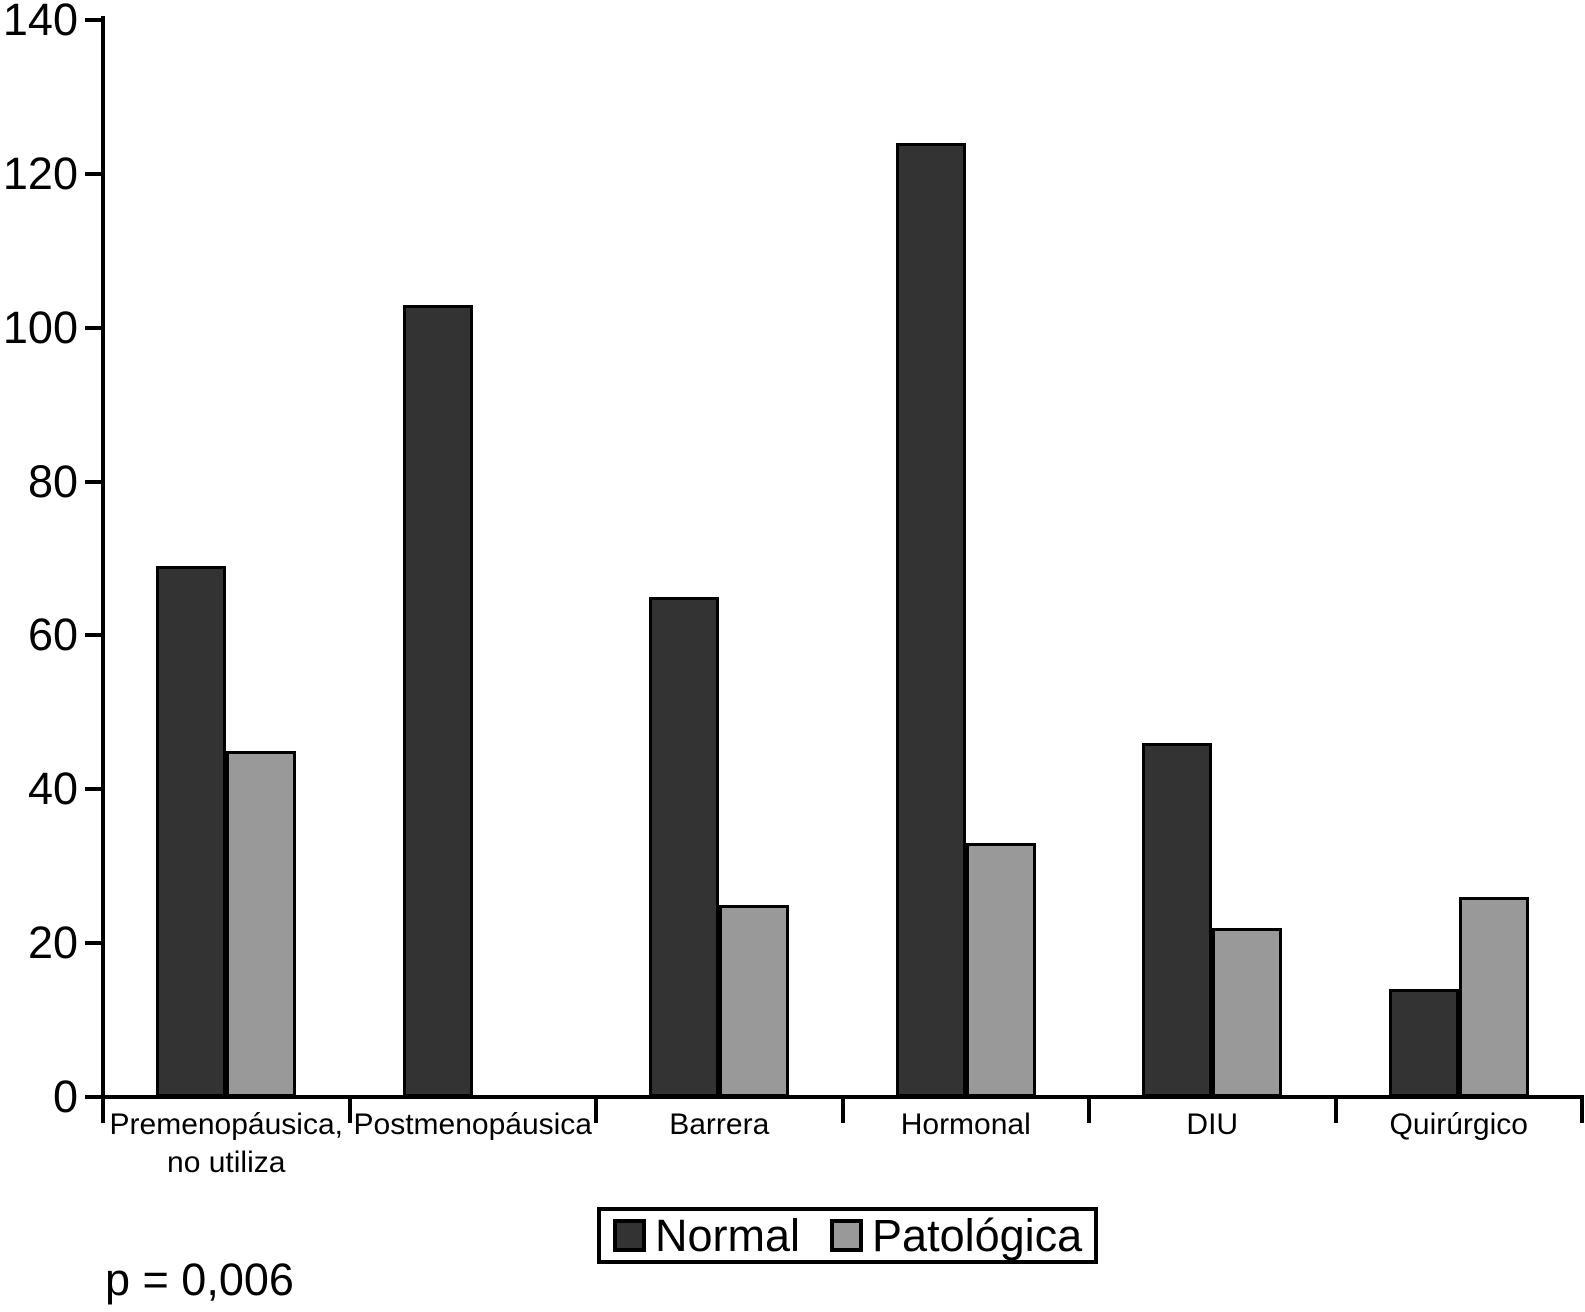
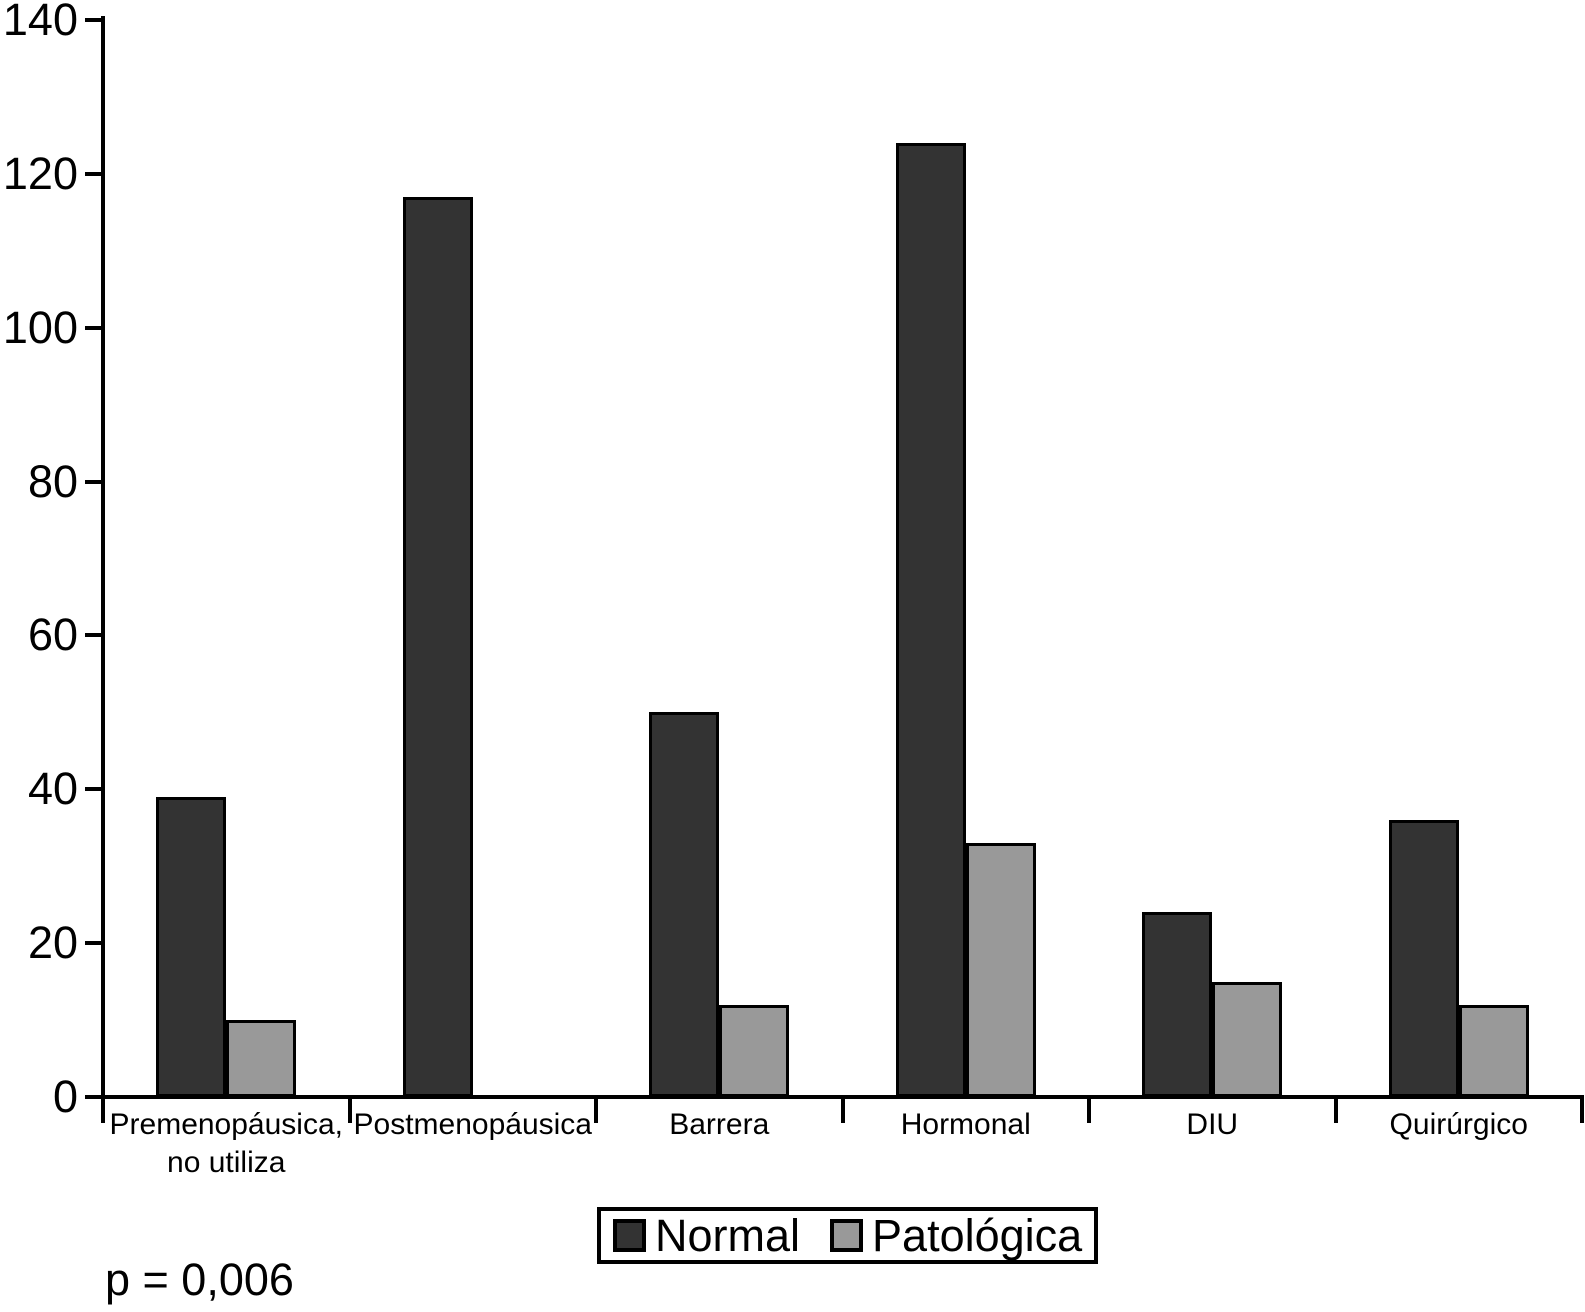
Normal/Premenopáusica, no utiliza: 69 -> 39
Patológica/Premenopáusica, no utiliza: 45 -> 10
Normal/Postmenopáusica: 103 -> 117
Normal/Barrera: 65 -> 50
Patológica/Barrera: 25 -> 12
Normal/DIU: 46 -> 24
Patológica/DIU: 22 -> 15
Normal/Quirúrgico: 14 -> 36
Patológica/Quirúrgico: 26 -> 12
